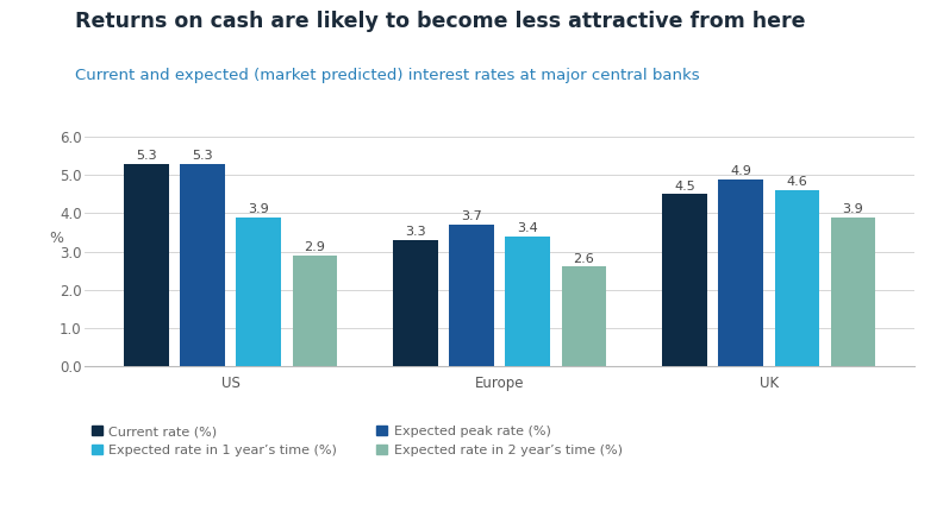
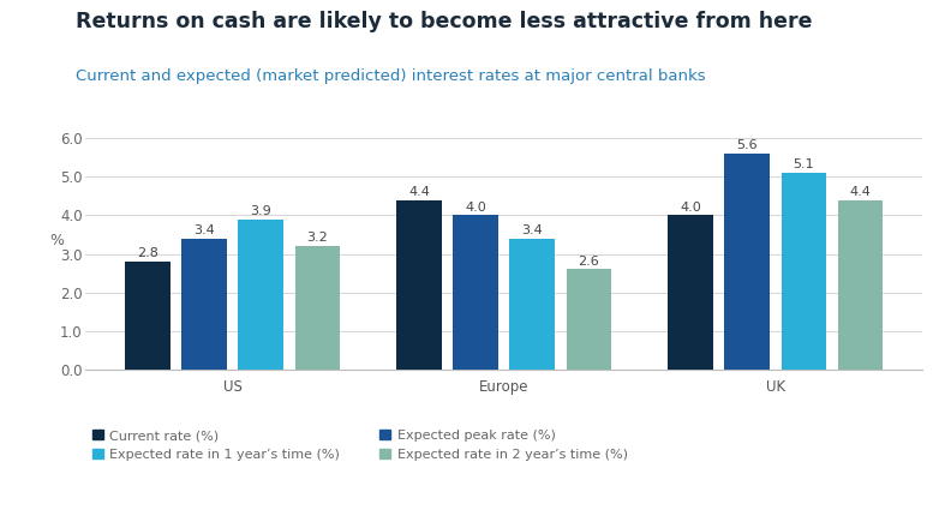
Current rate (%)/US: 5.3 -> 2.8
Expected peak rate (%)/US: 5.3 -> 3.4
Expected rate in 2 year’s time (%)/US: 2.9 -> 3.2
Current rate (%)/Europe: 3.3 -> 4.4
Expected peak rate (%)/Europe: 3.7 -> 4.0
Current rate (%)/UK: 4.5 -> 4.0
Expected peak rate (%)/UK: 4.9 -> 5.6
Expected rate in 1 year’s time (%)/UK: 4.6 -> 5.1
Expected rate in 2 year’s time (%)/UK: 3.9 -> 4.4
